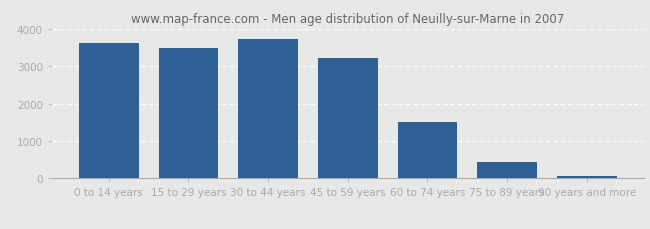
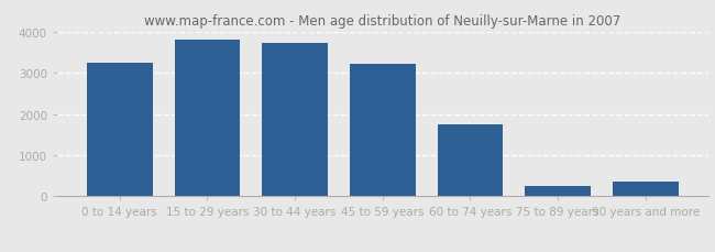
0 to 14 years: 3620 -> 3250
15 to 29 years: 3500 -> 3800
60 to 74 years: 1510 -> 1750
75 to 89 years: 440 -> 250
90 years and more: 60 -> 350
